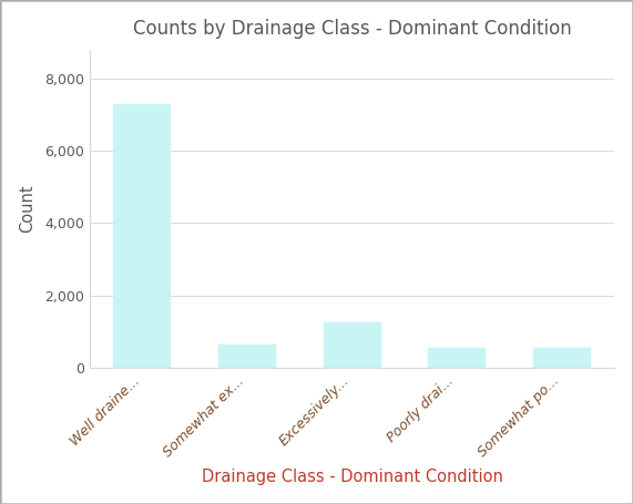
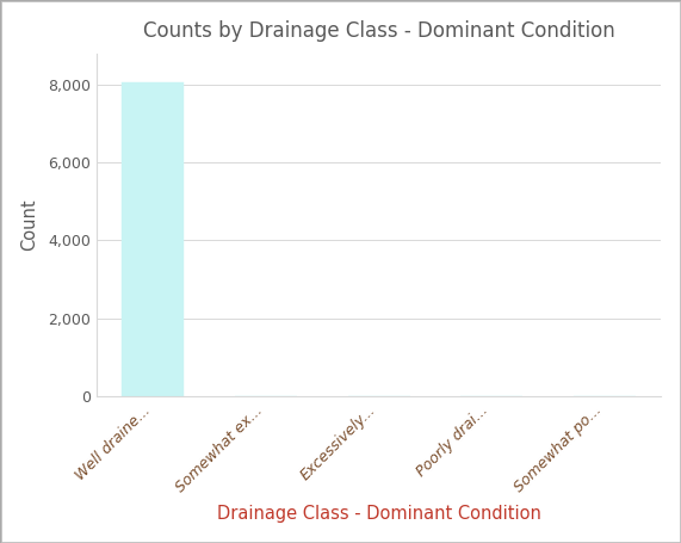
Well draine...: 7,300 -> 8,050
Somewhat ex...: 650 -> 10
Excessively...: 1,250 -> 10
Poorly drai...: 550 -> 0
Somewhat po...: 550 -> 10
